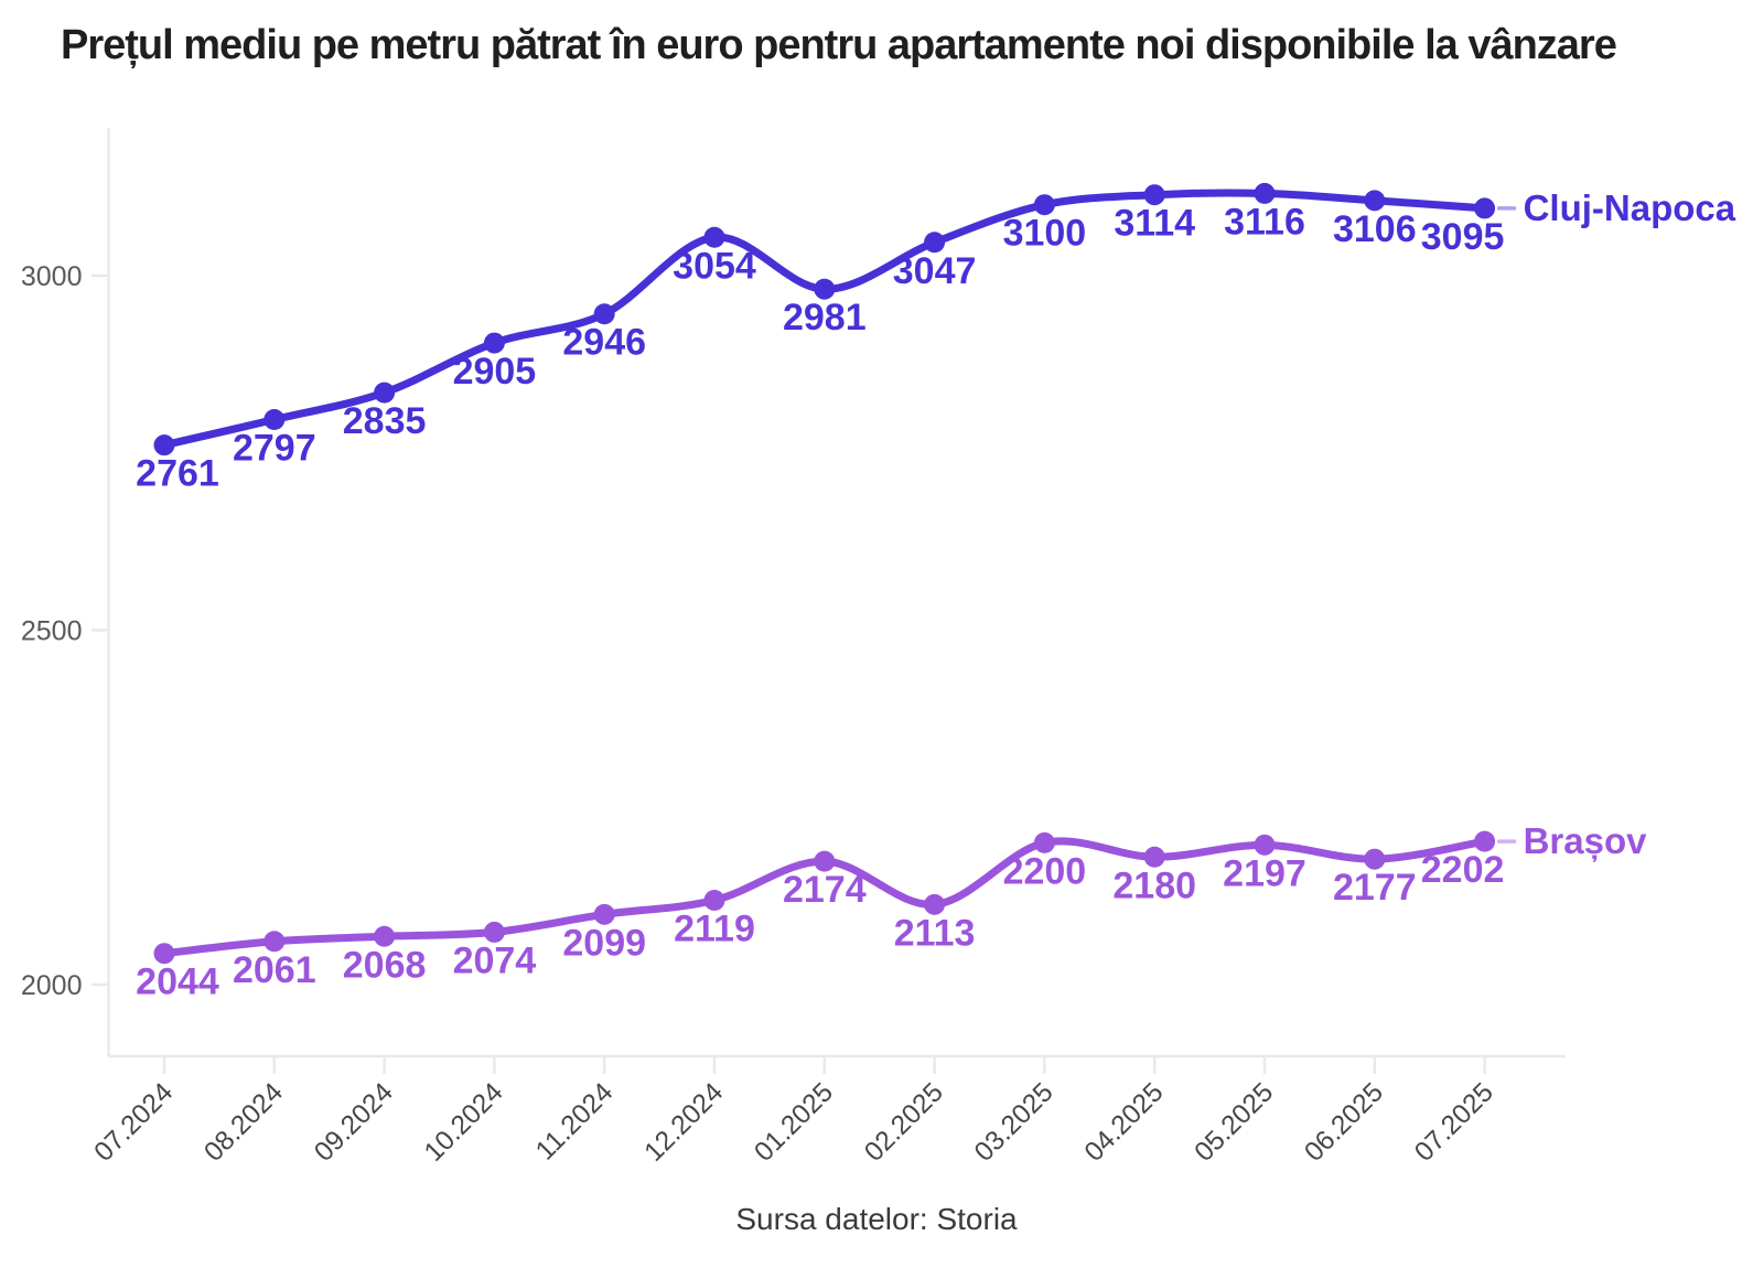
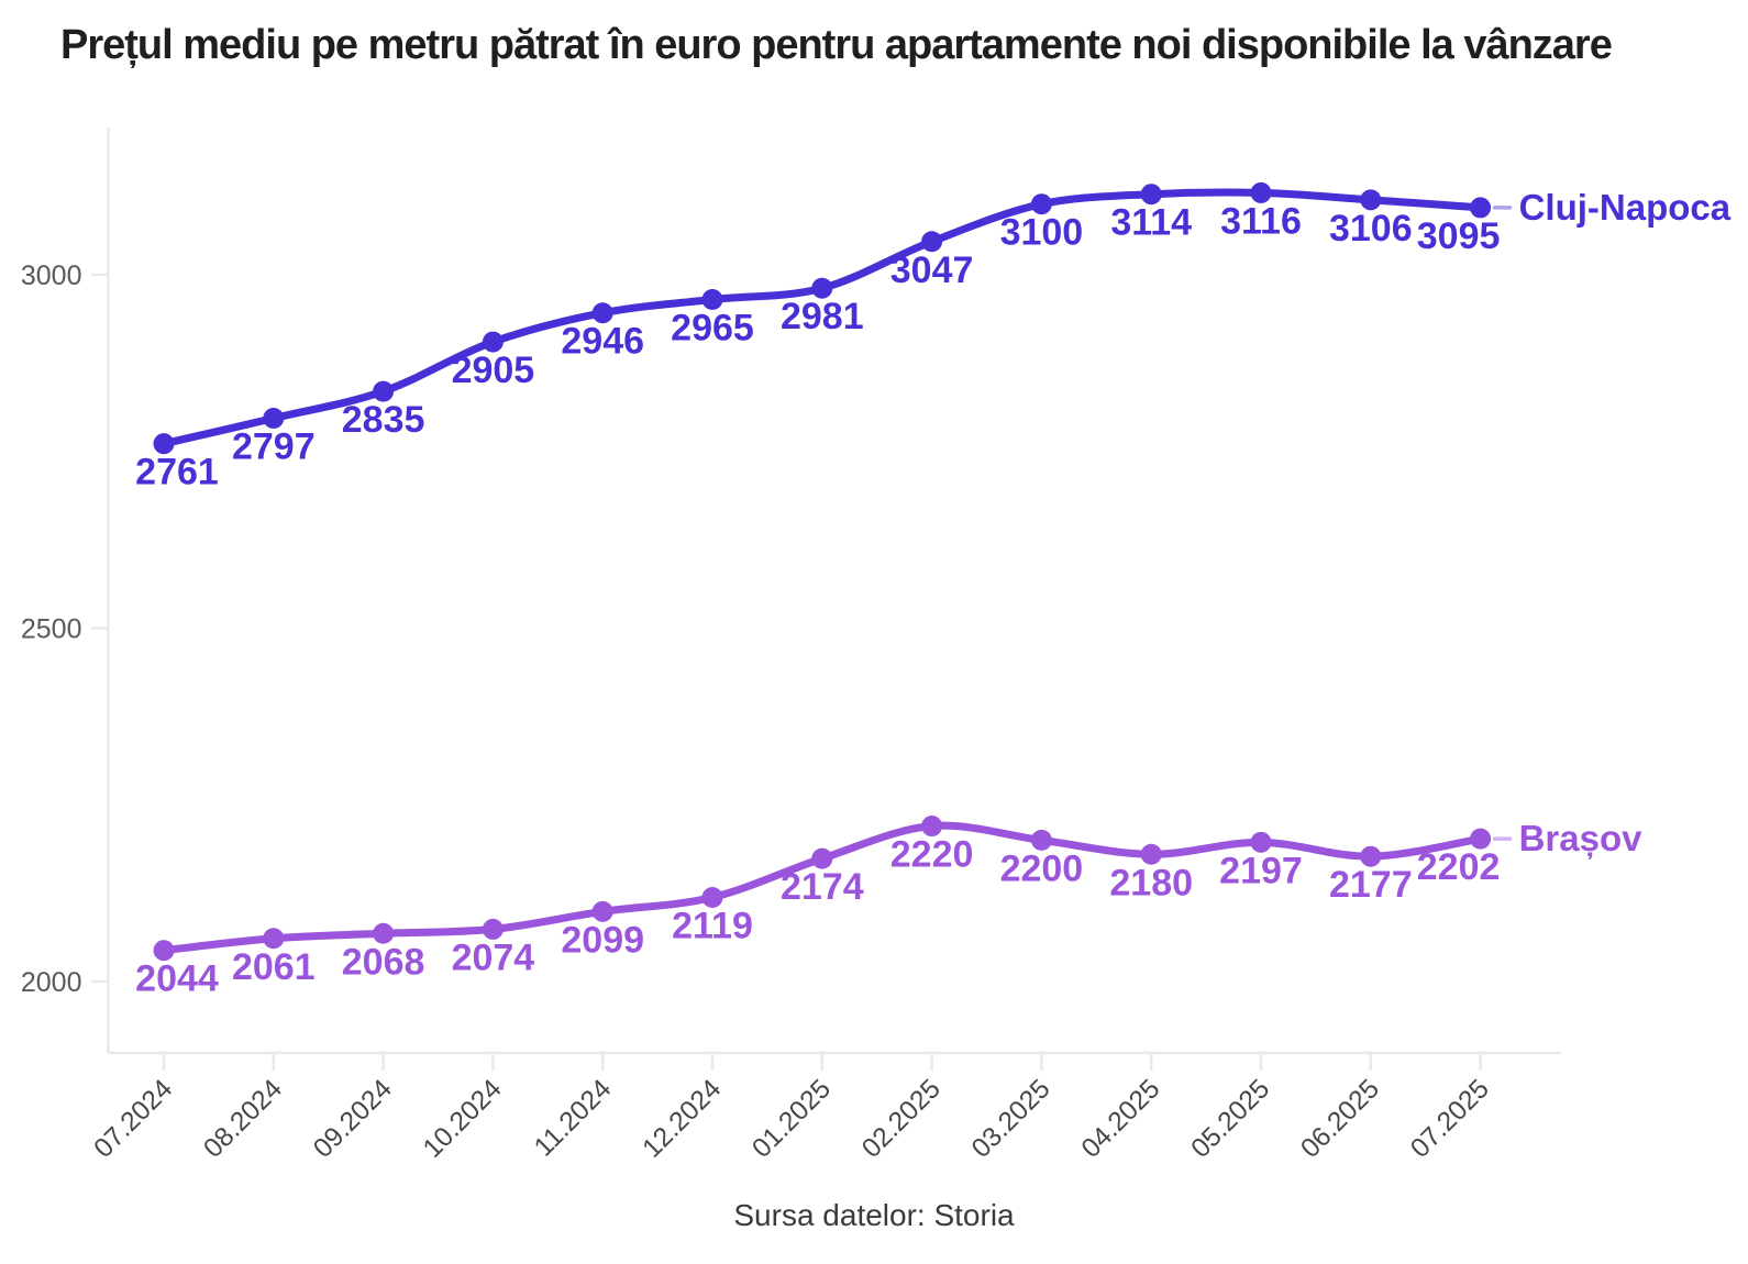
Cluj-Napoca/12.2024: 3054 -> 2965
Brașov/02.2025: 2113 -> 2220
